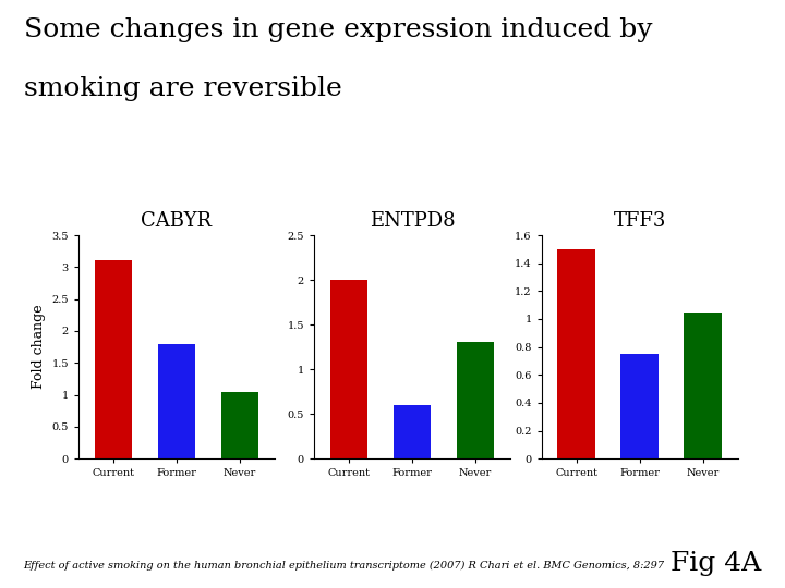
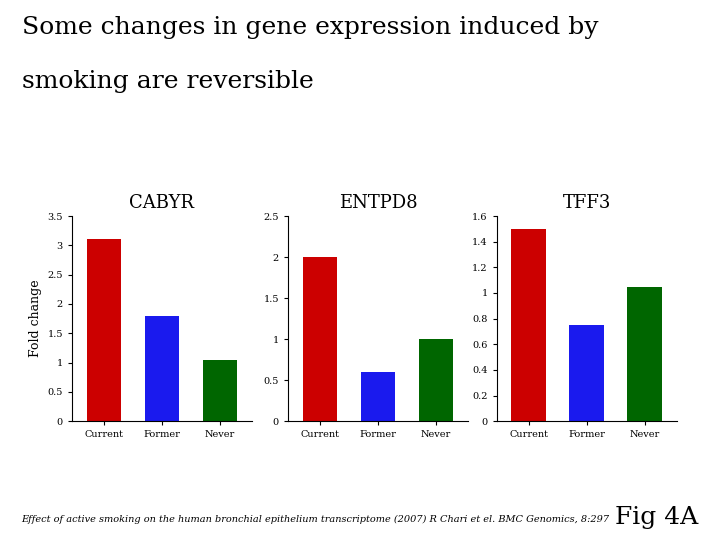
ENTPD8/Never: 1.3 -> 1.0
